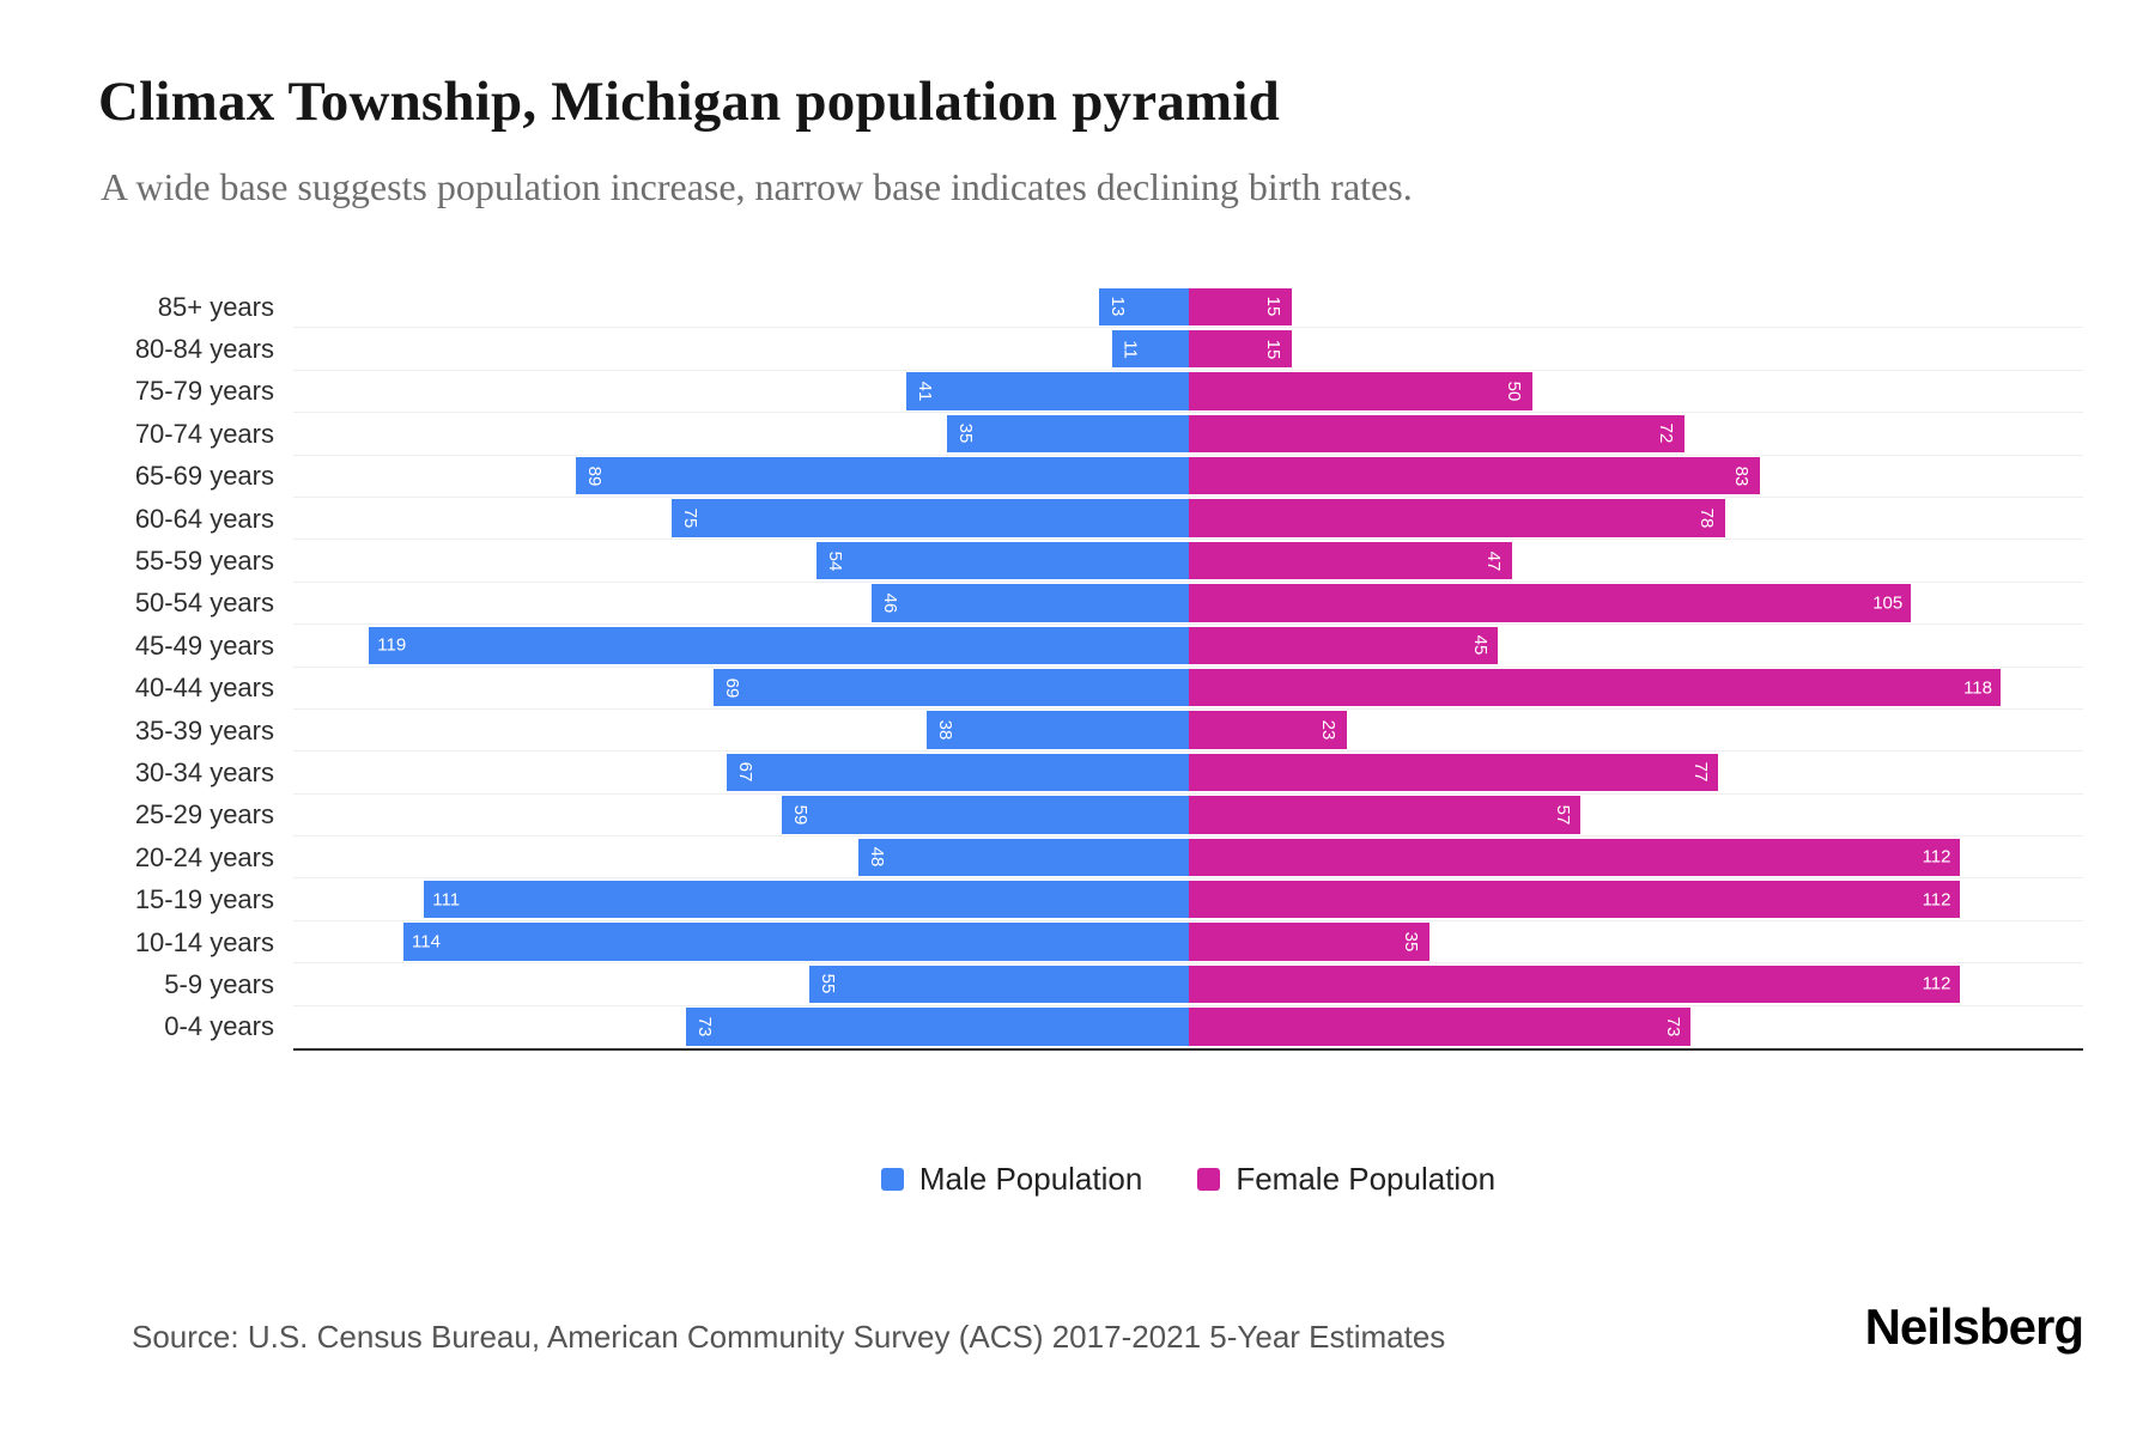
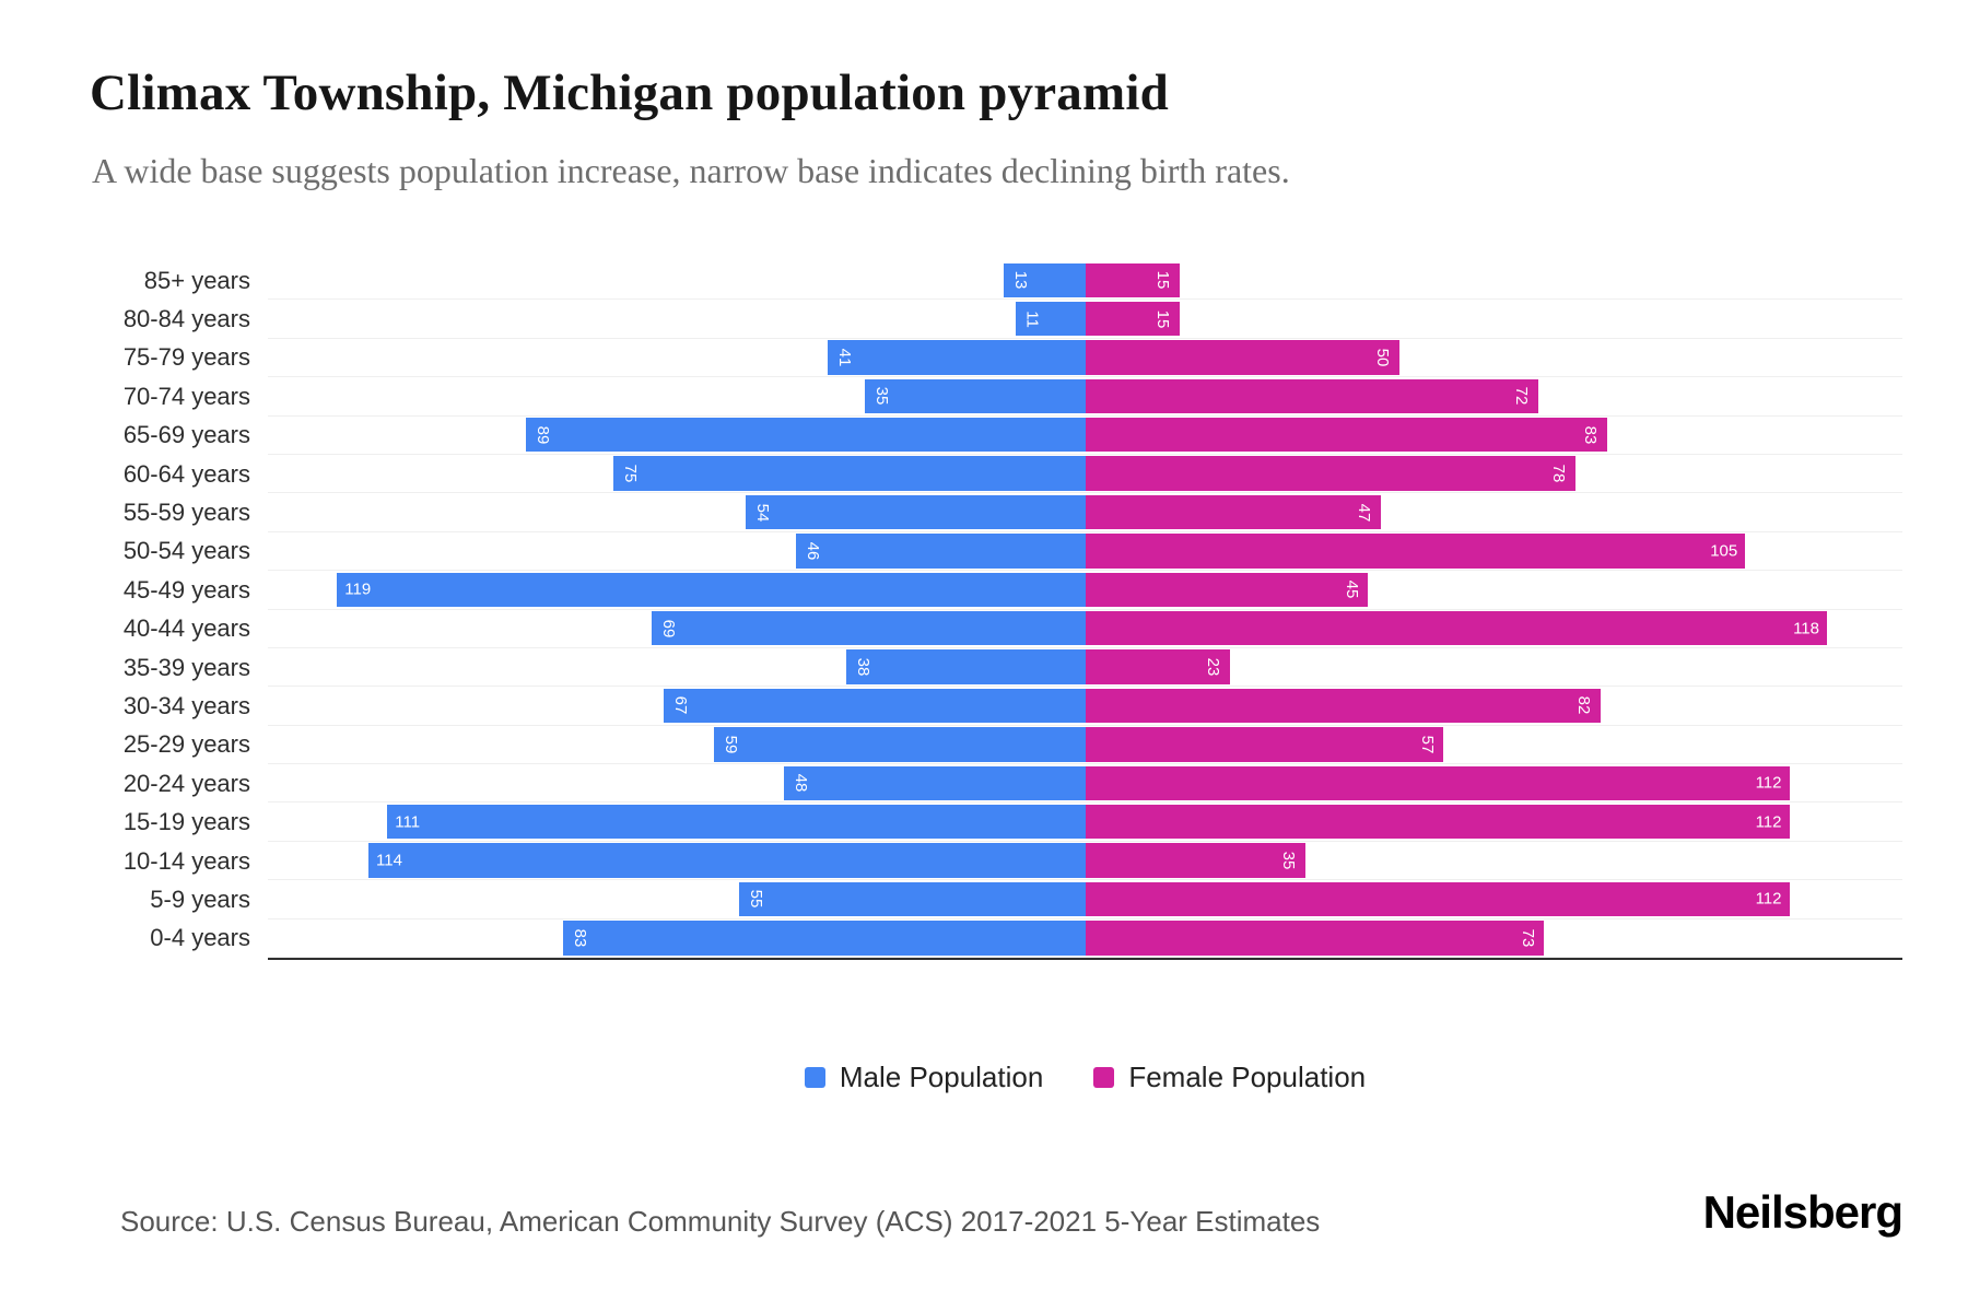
Female Population/30-34 years: 77 -> 82
Male Population/0-4 years: 73 -> 83
